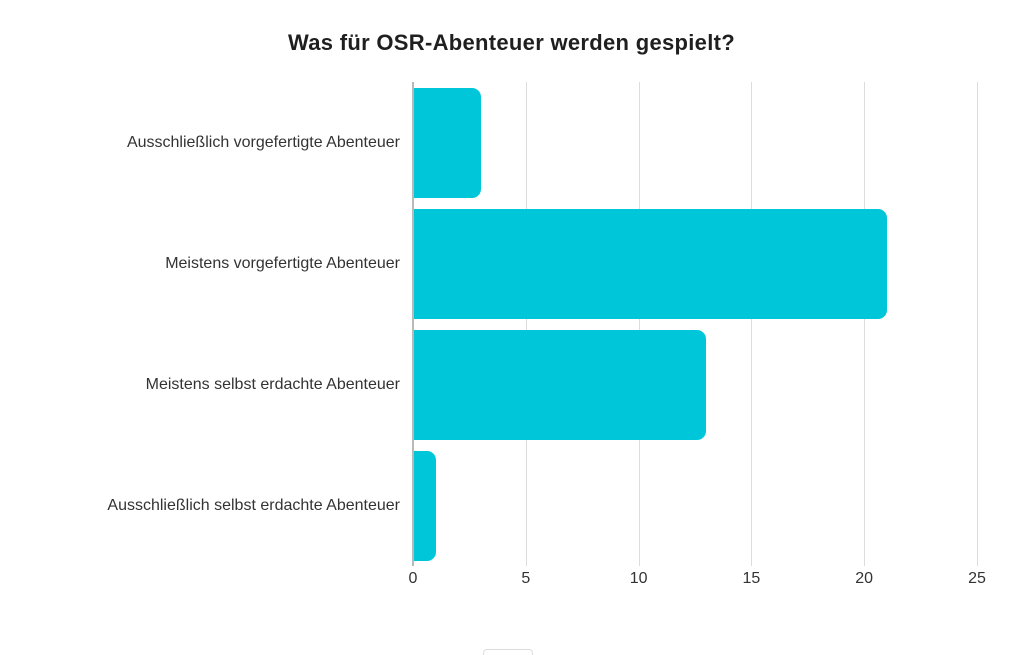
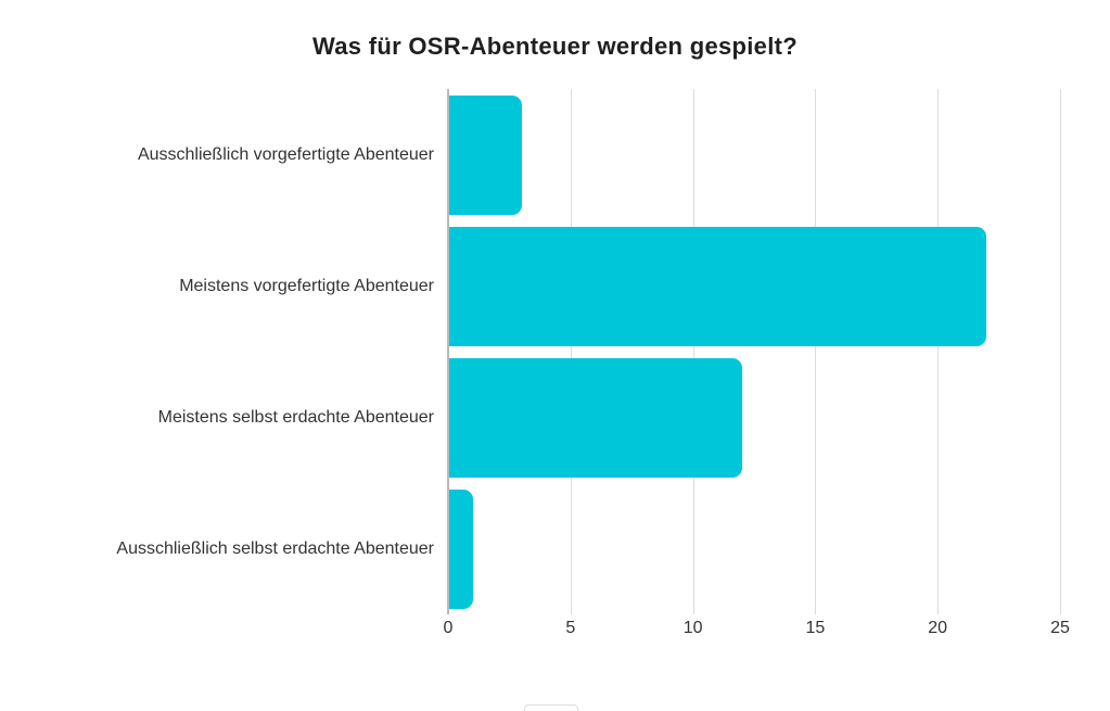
Meistens vorgefertigte Abenteuer: 21 -> 22
Meistens selbst erdachte Abenteuer: 13 -> 12
